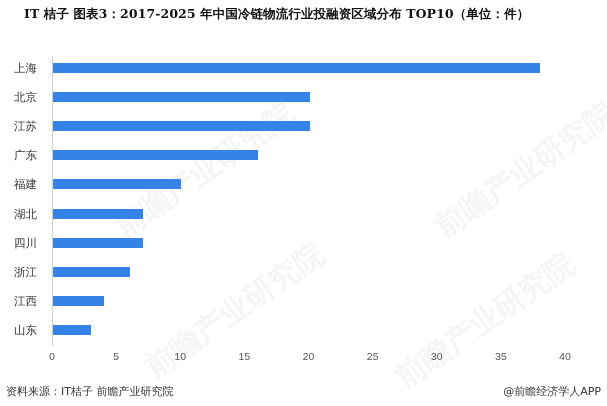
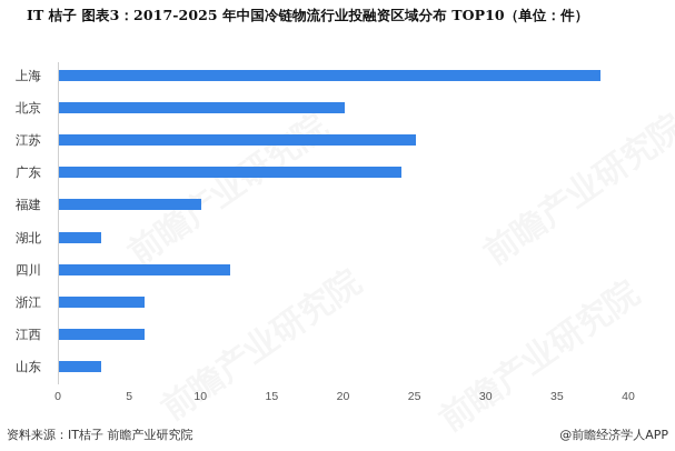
江苏: 20 -> 25
广东: 16 -> 24
湖北: 7 -> 3
四川: 7 -> 12
江西: 4 -> 6
